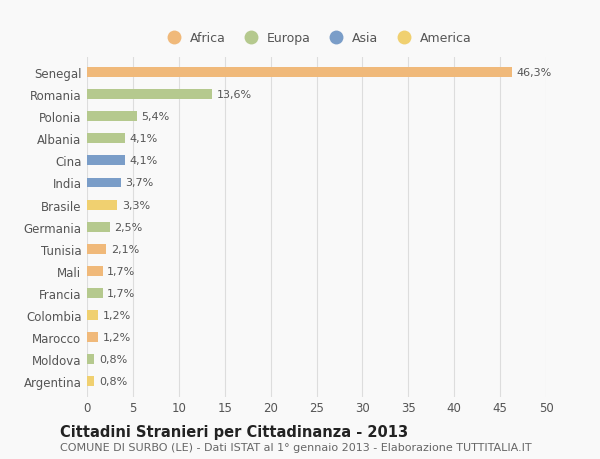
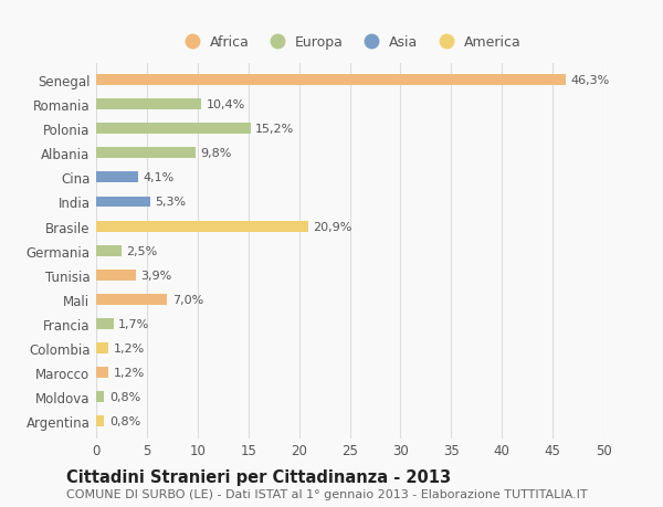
Romania: 13,6% -> 10,4%
Polonia: 5,4% -> 15,2%
Albania: 4,1% -> 9,8%
India: 3,7% -> 5,3%
Brasile: 3,3% -> 20,9%
Tunisia: 2,1% -> 3,9%
Mali: 1,7% -> 7,0%
